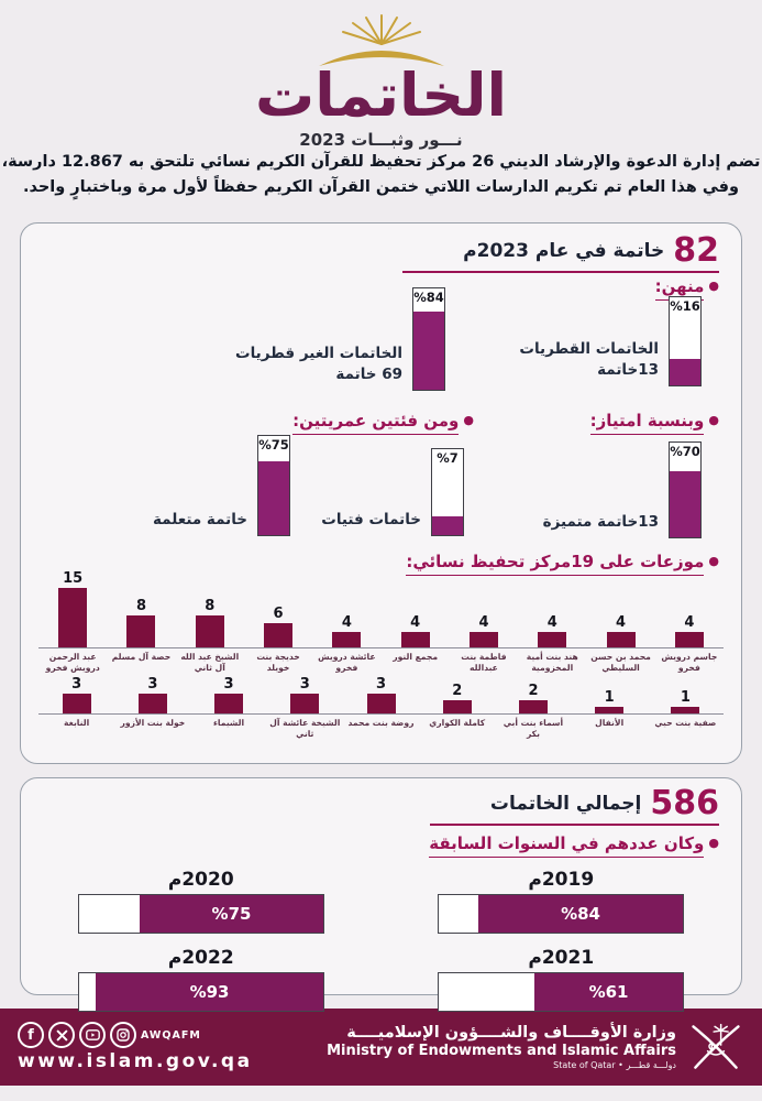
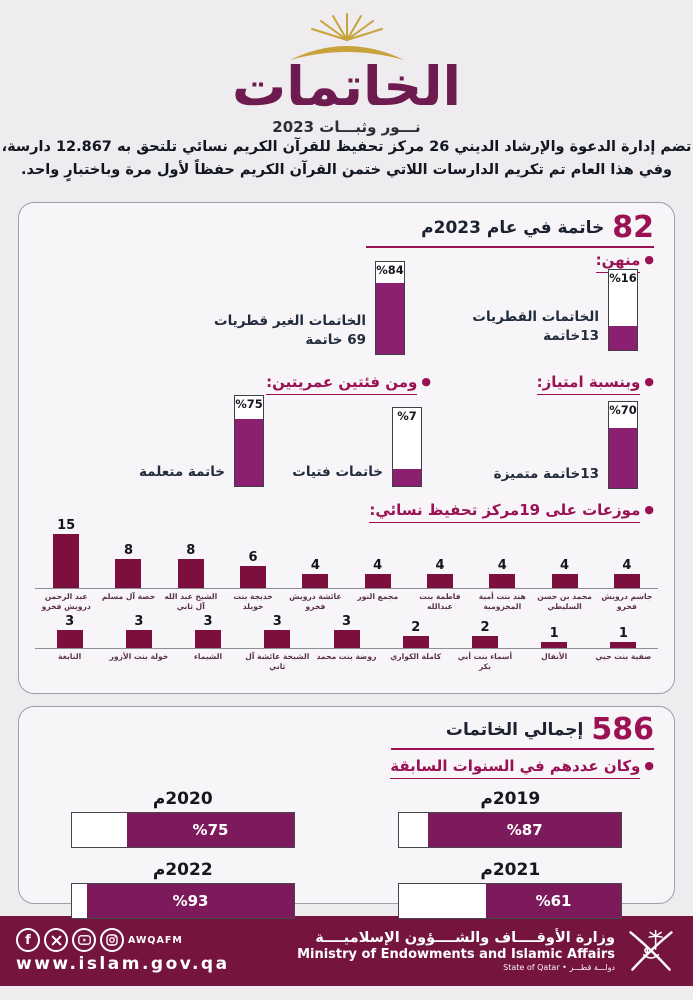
وكان عددهم في السنوات السابقة/2019م: 84 -> 87
